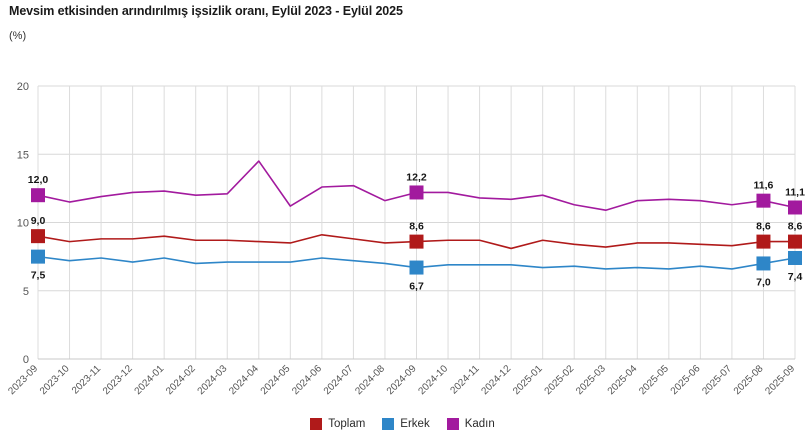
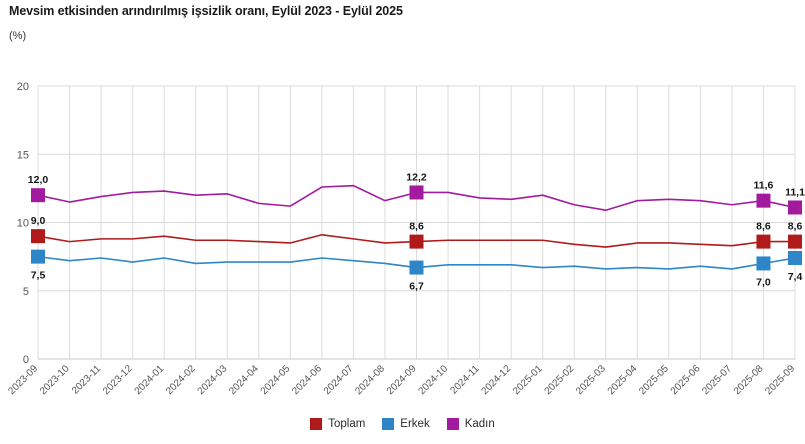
Kadın/2024-04: 14.5 -> 11.4
Toplam/2024-12: 8.1 -> 8.7
